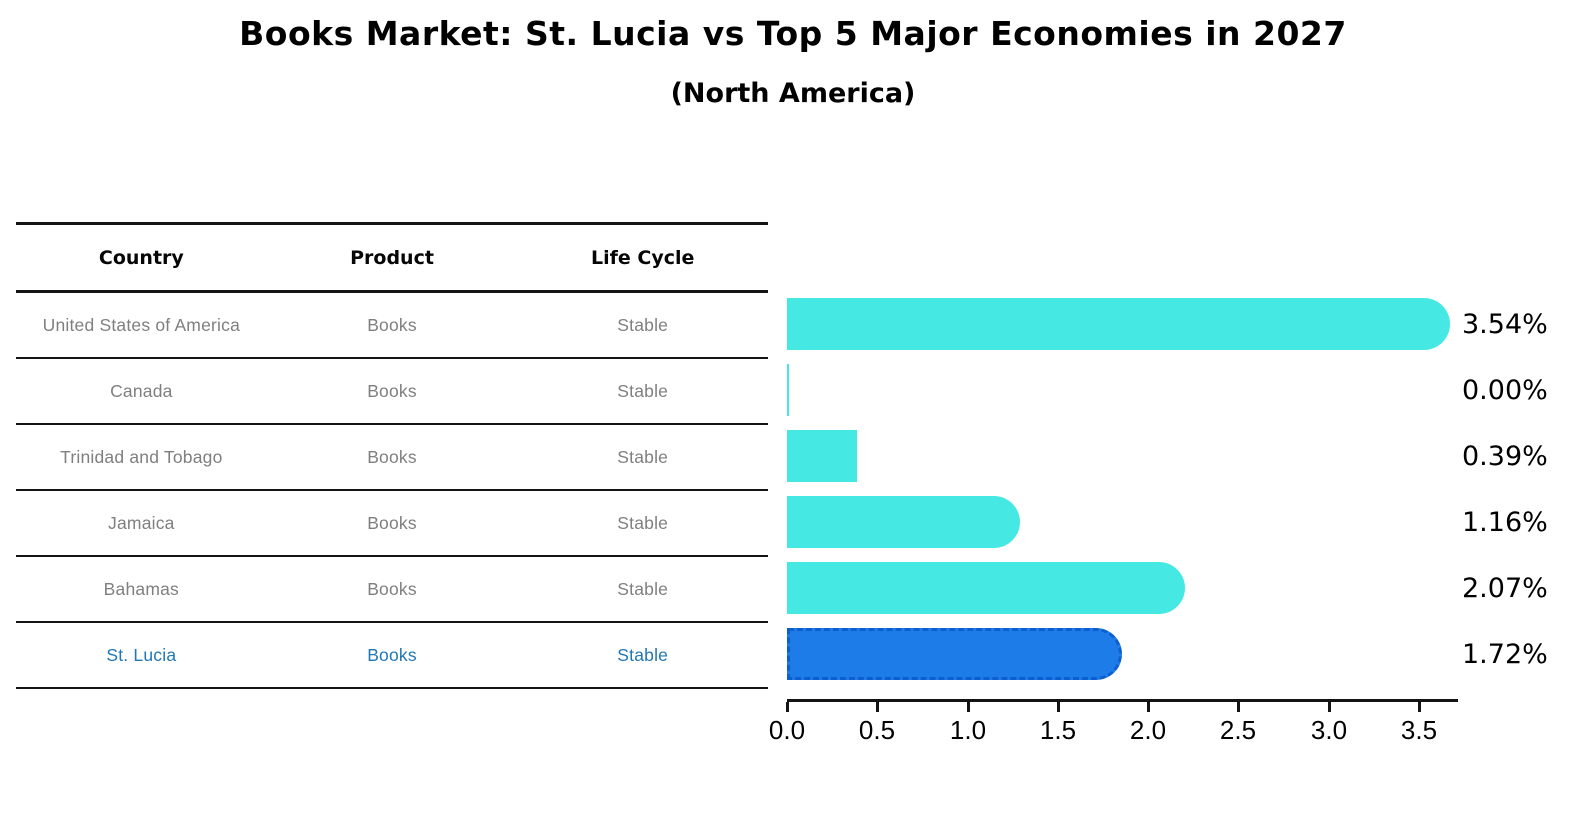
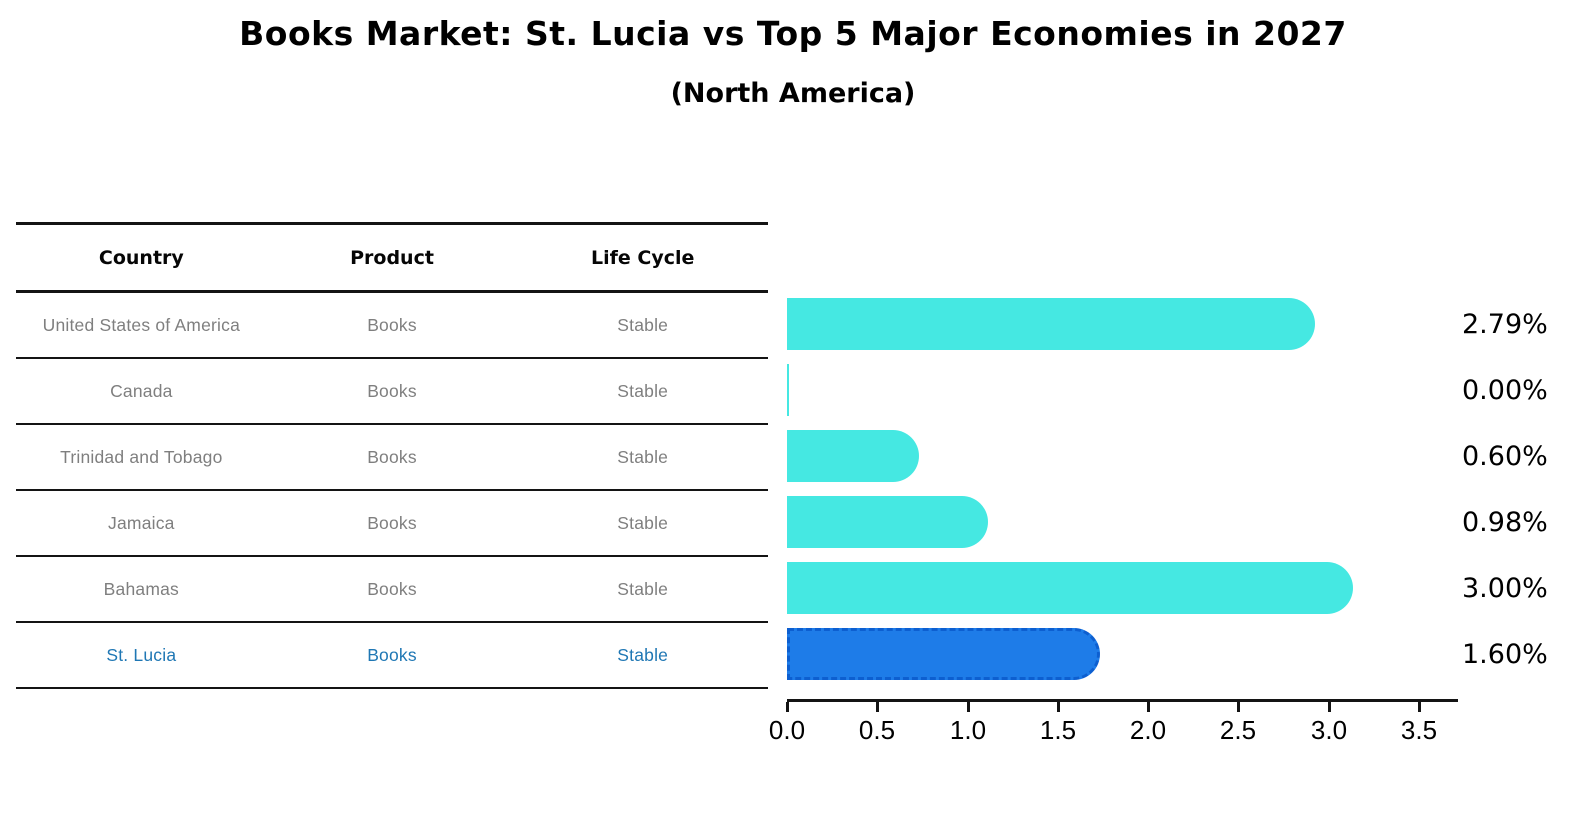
United States of America: 3.54% -> 2.79%
Trinidad and Tobago: 0.39% -> 0.60%
Jamaica: 1.16% -> 0.98%
Bahamas: 2.07% -> 3.00%
St. Lucia: 1.72% -> 1.60%
